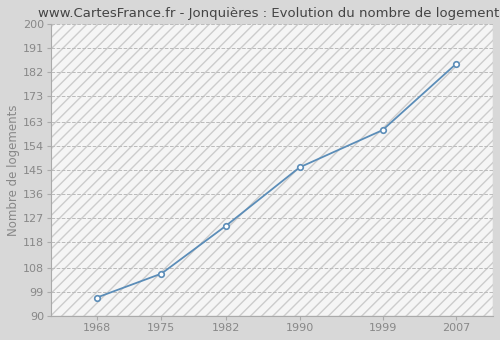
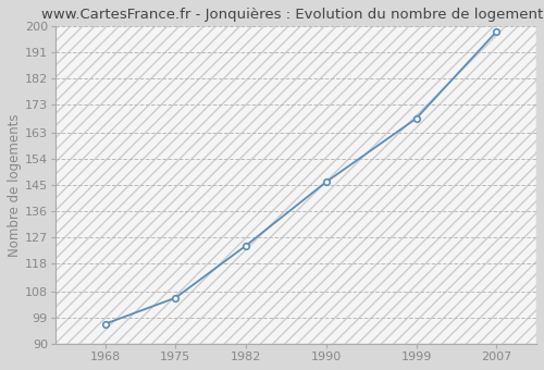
1999: 160 -> 168
2007: 185 -> 198
